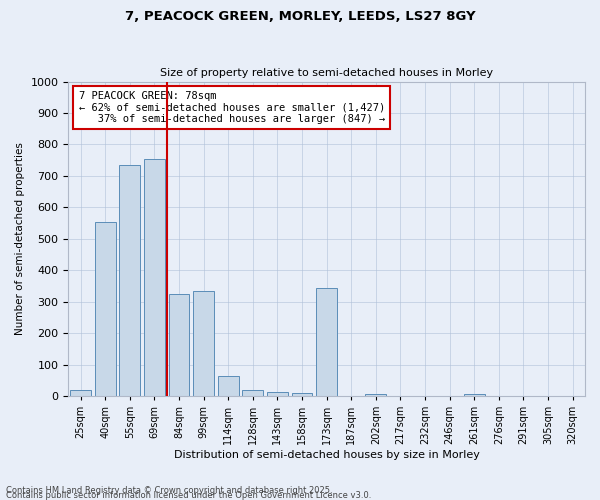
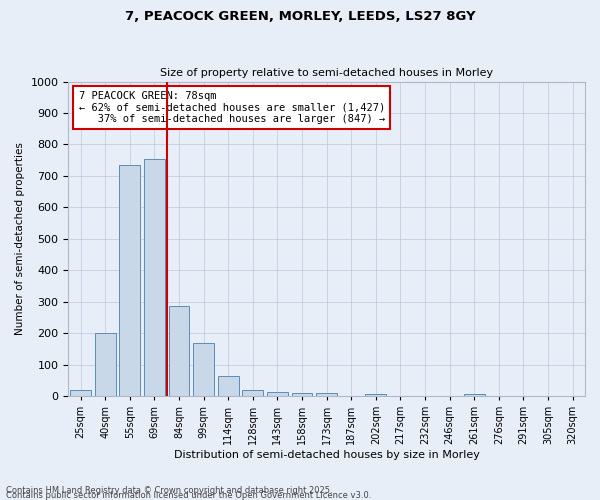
40sqm: 555 -> 200
84sqm: 325 -> 285
99sqm: 335 -> 170
173sqm: 345 -> 10
